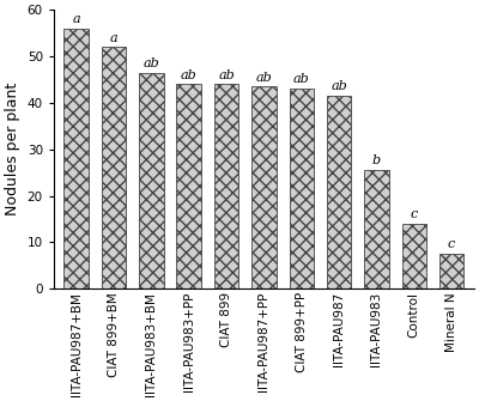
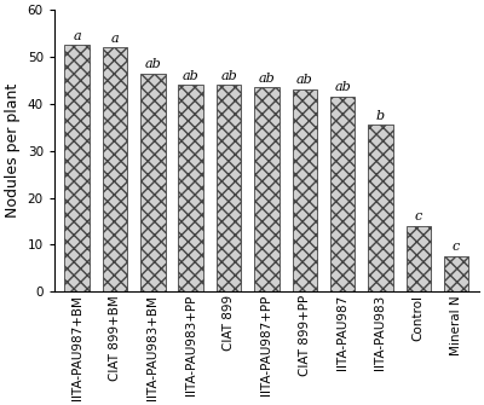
IITA-PAU987+BM: 56.0 -> 52.5
IITA-PAU983: 25.5 -> 35.5
